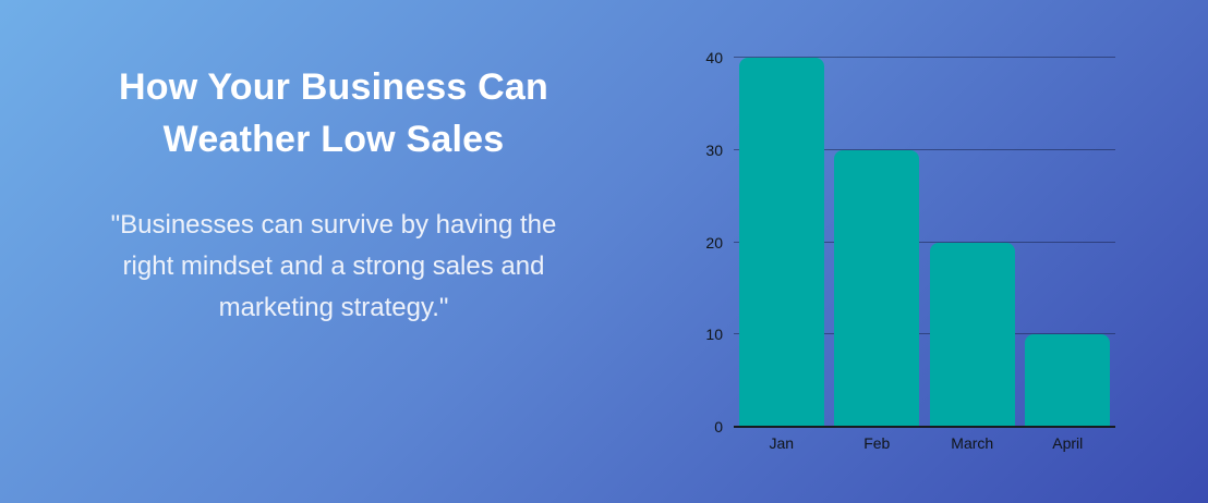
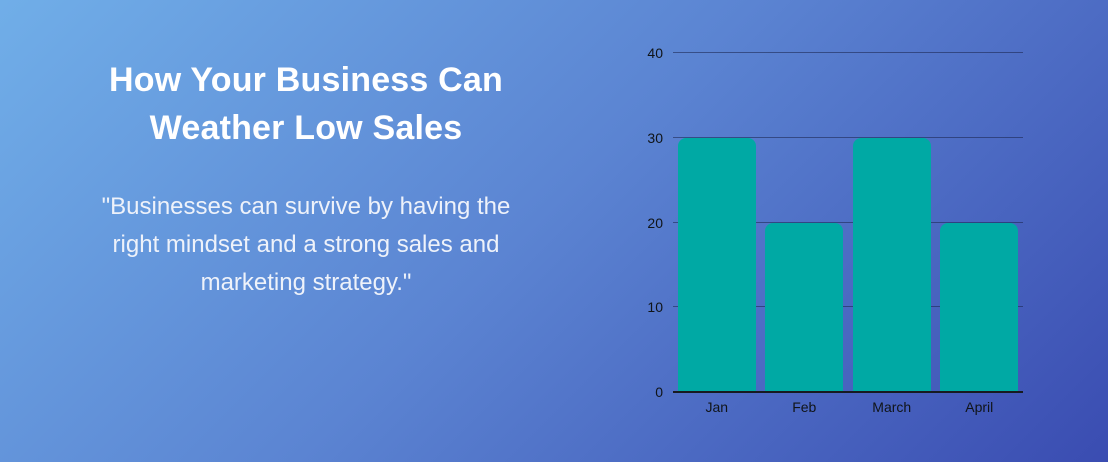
Jan: 40 -> 30
Feb: 30 -> 20
March: 20 -> 30
April: 10 -> 20
